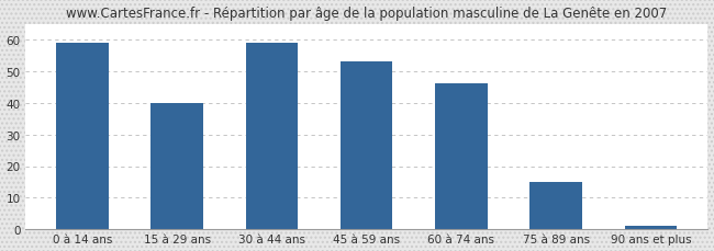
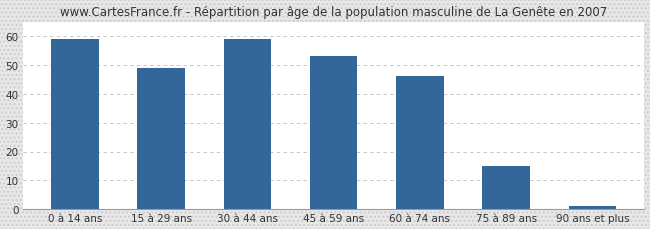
15 à 29 ans: 40 -> 49
